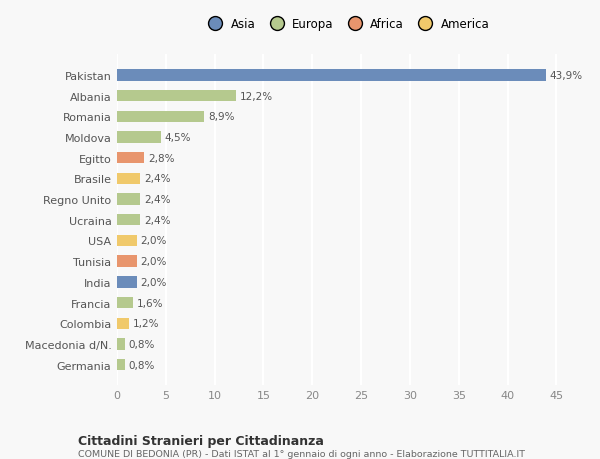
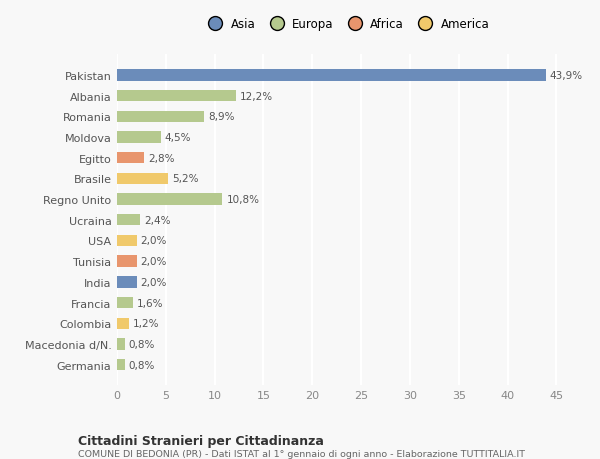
Brasile: 2,4% -> 5,2%
Regno Unito: 2,4% -> 10,8%
